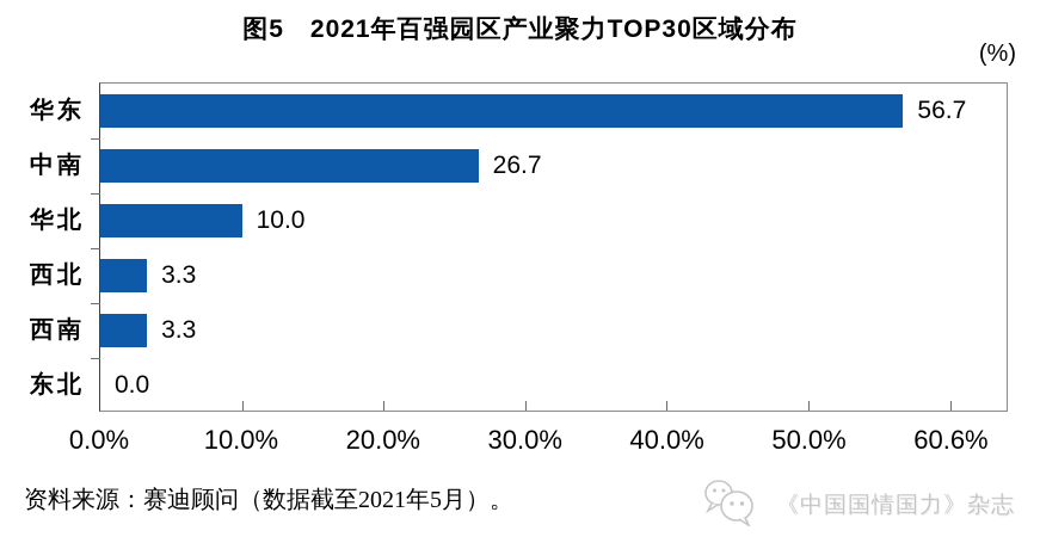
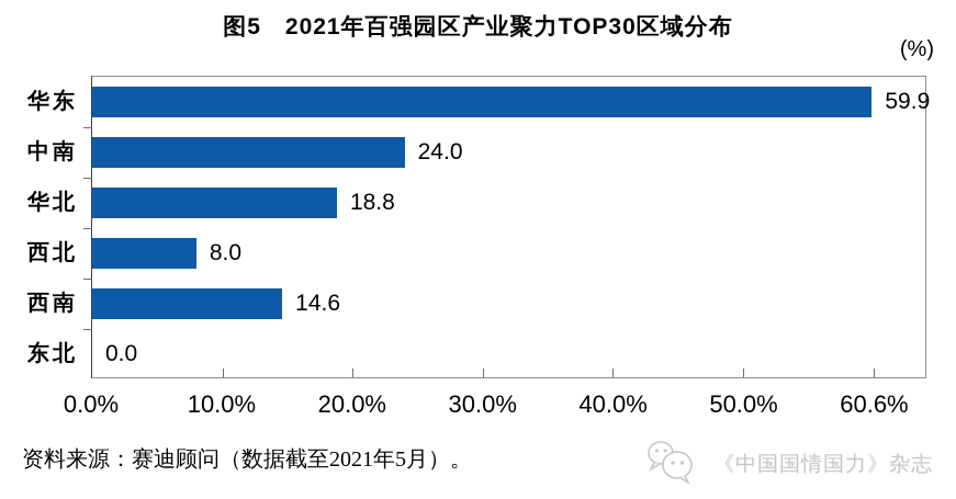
华东: 56.7 -> 59.9
中南: 26.7 -> 24.0
华北: 10.0 -> 18.8
西北: 3.3 -> 8.0
西南: 3.3 -> 14.6
